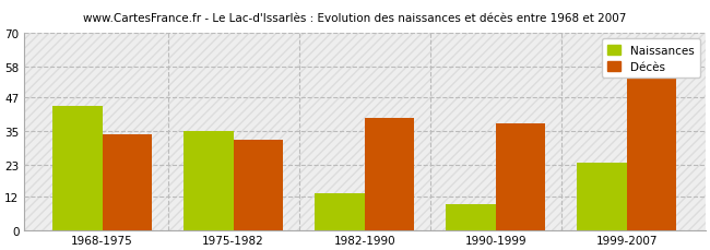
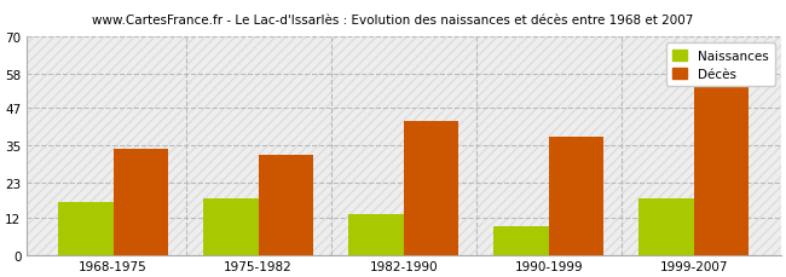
Naissances/1968-1975: 44 -> 17
Naissances/1975-1982: 35 -> 18
Décès/1982-1990: 40 -> 43
Naissances/1999-2007: 24 -> 18
